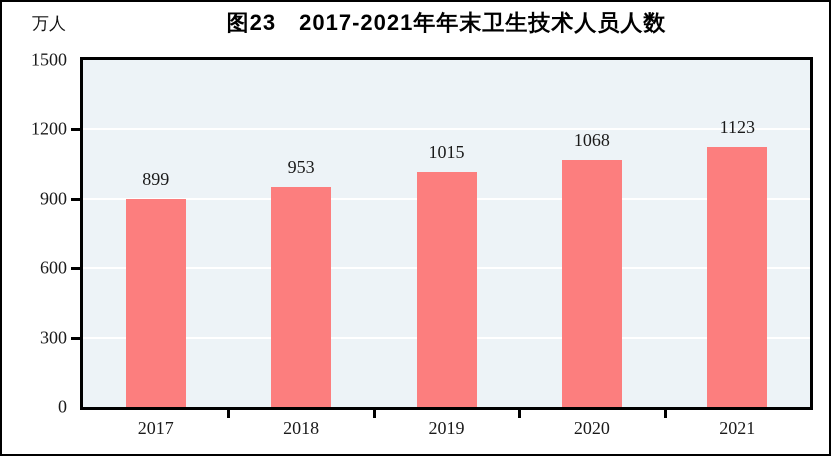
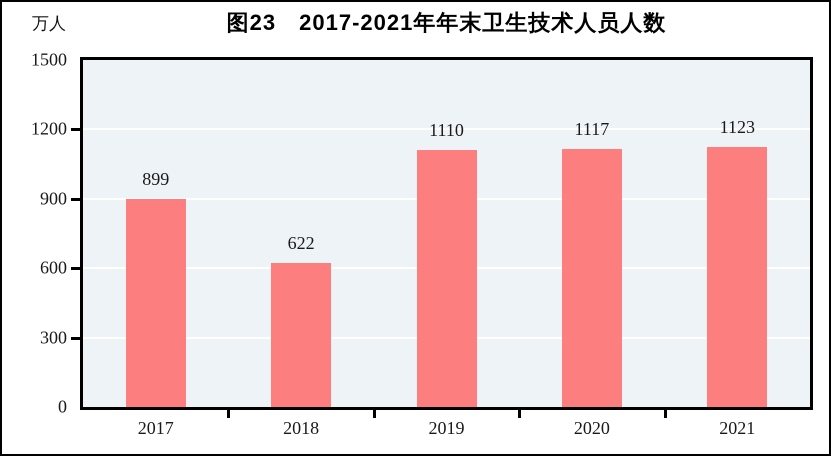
2018: 953 -> 622
2019: 1015 -> 1110
2020: 1068 -> 1117
